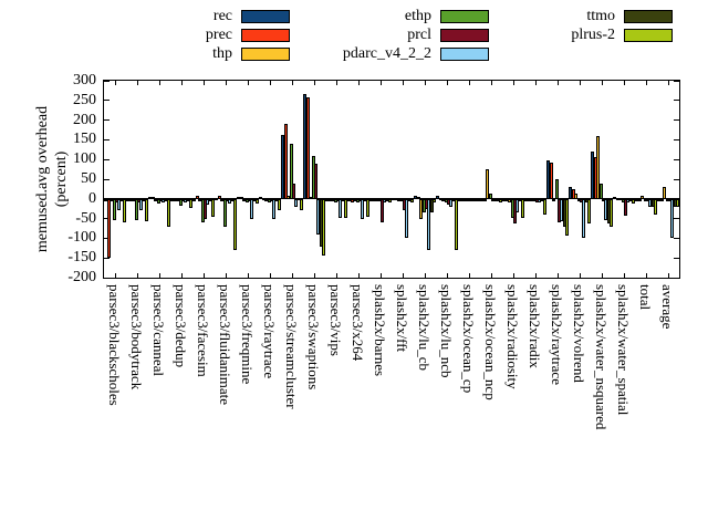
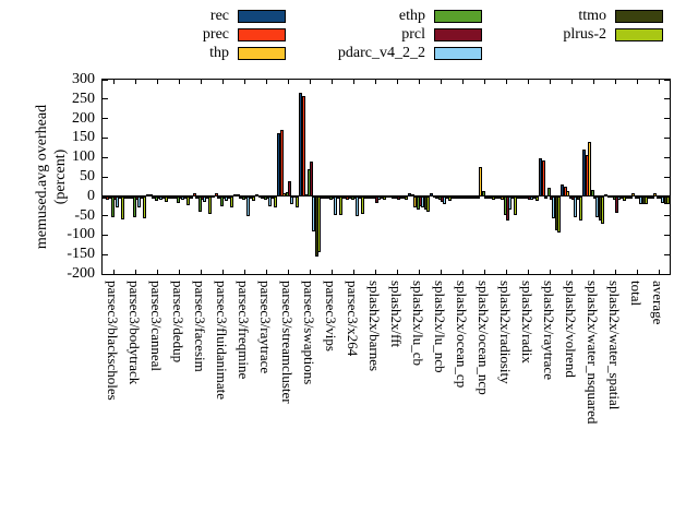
prec/parsec3/blackscholes: -150 -> -10
plrus-2/parsec3/canneal: -70 -> -20
ethp/parsec3/facesim: -60 -> -40
prcl/parsec3/facesim: -50 -> -10
ethp/parsec3/fluidanimate: -70 -> -20
plrus-2/parsec3/fluidanimate: -130 -> -30
pdarc_v4_2_2/parsec3/raytrace: -50 -> -20
prec/parsec3/streamcluster: 190 -> 170
ethp/parsec3/streamcluster: 140 -> 10
ethp/parsec3/swaptions: 110 -> 70
ttmo/parsec3/swaptions: -120 -> -160
prcl/splash2x/barnes: -60 -> -20
prcl/splash2x/fft: -30 -> -10
pdarc_v4_2_2/splash2x/fft: -100 -> -10
thp/splash2x/lu_cb: -50 -> -30
pdarc_v4_2_2/splash2x/lu_cb: -130 -> -30
plrus-2/splash2x/lu_cb: -10 -> -40
plrus-2/splash2x/lu_ncb: -130 -> -10
plrus-2/splash2x/radix: -40 -> -10
ethp/splash2x/raytrace: 50 -> 20
prcl/splash2x/raytrace: -60 -> -10
ttmo/splash2x/raytrace: -70 -> -90
pdarc_v4_2_2/splash2x/volrend: -100 -> -50
thp/splash2x/water_nsquared: 160 -> 140
ethp/splash2x/water_nsquared: 40 -> 20
plrus-2/total: -40 -> -20
thp/average: 30 -> 10
pdarc_v4_2_2/average: -100 -> -20
